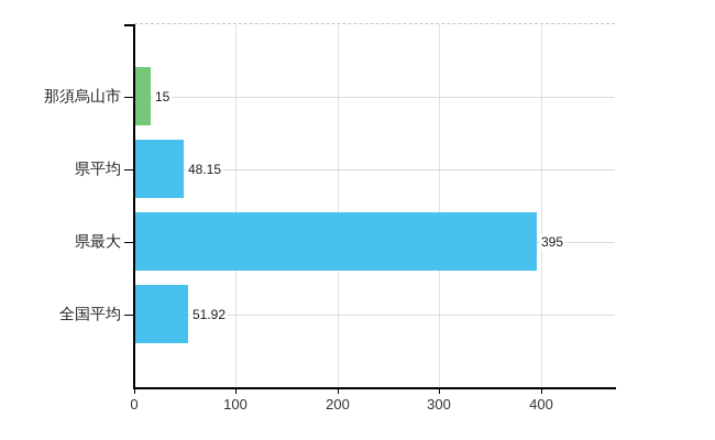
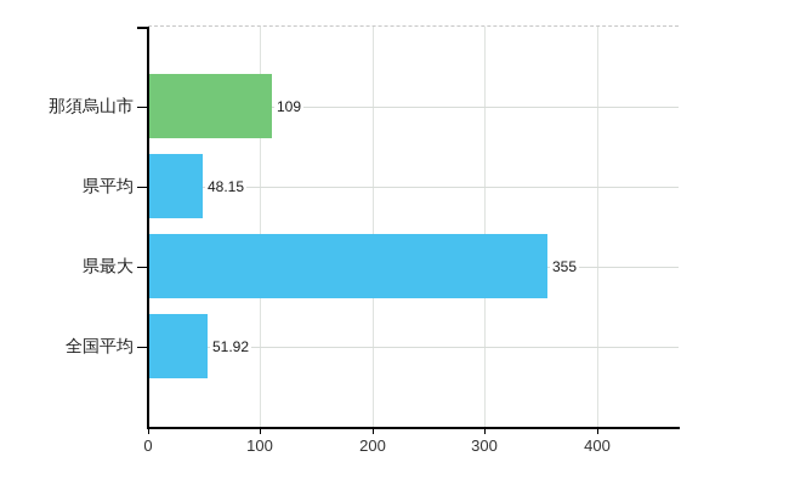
那須烏山市: 15 -> 109
県最大: 395 -> 355
